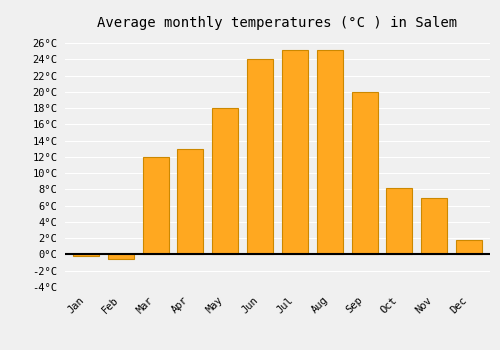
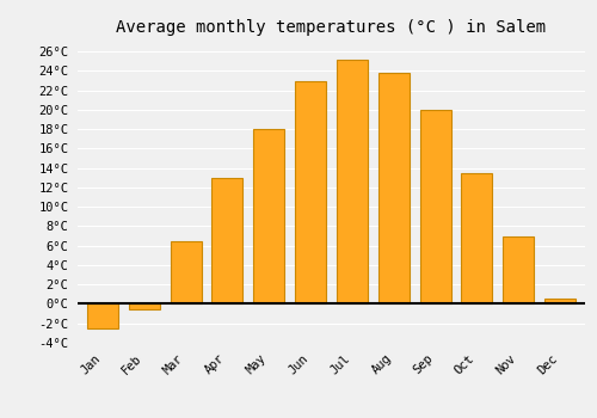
Jan: -0.2°C -> -2.5°C
Mar: 12.0°C -> 6.5°C
Jun: 24.0°C -> 23.0°C
Aug: 25.2°C -> 23.8°C
Oct: 8.2°C -> 13.5°C
Dec: 1.8°C -> 0.5°C
